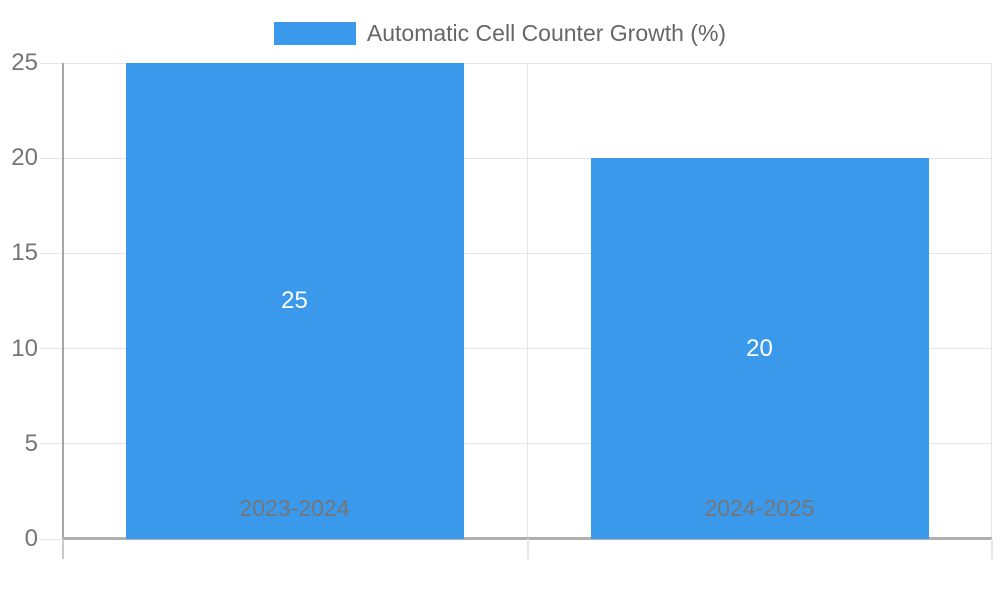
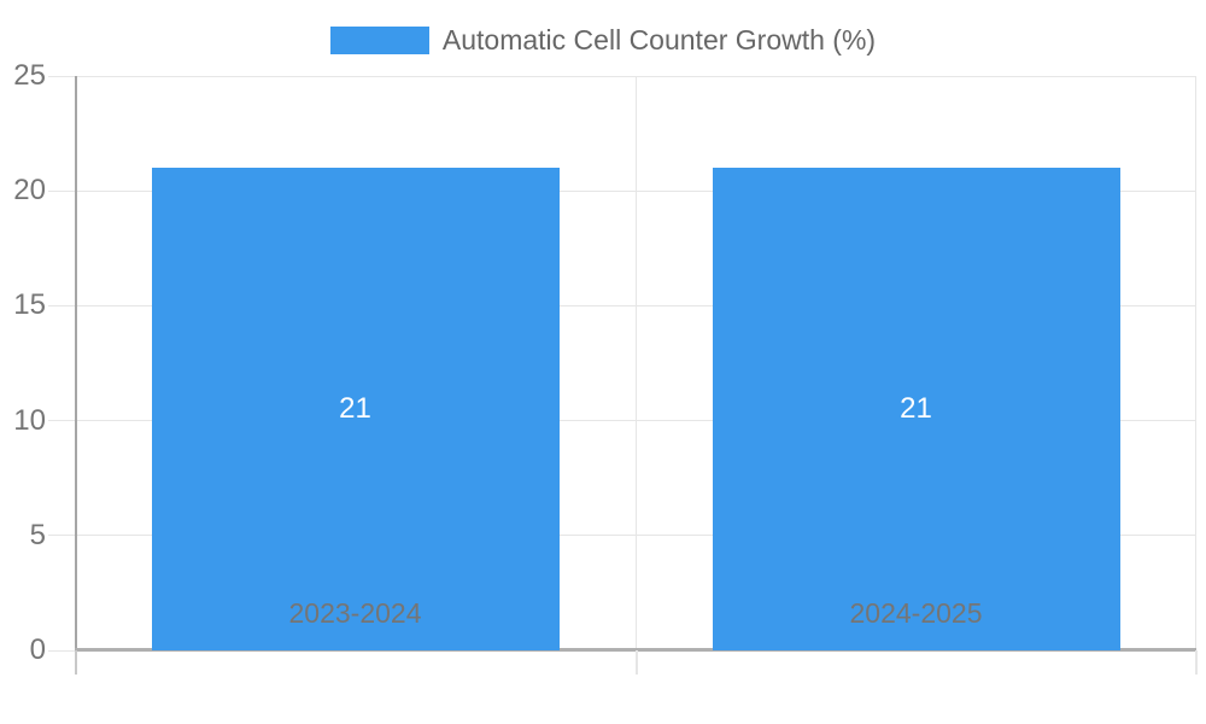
2023-2024: 25 -> 21
2024-2025: 20 -> 21
